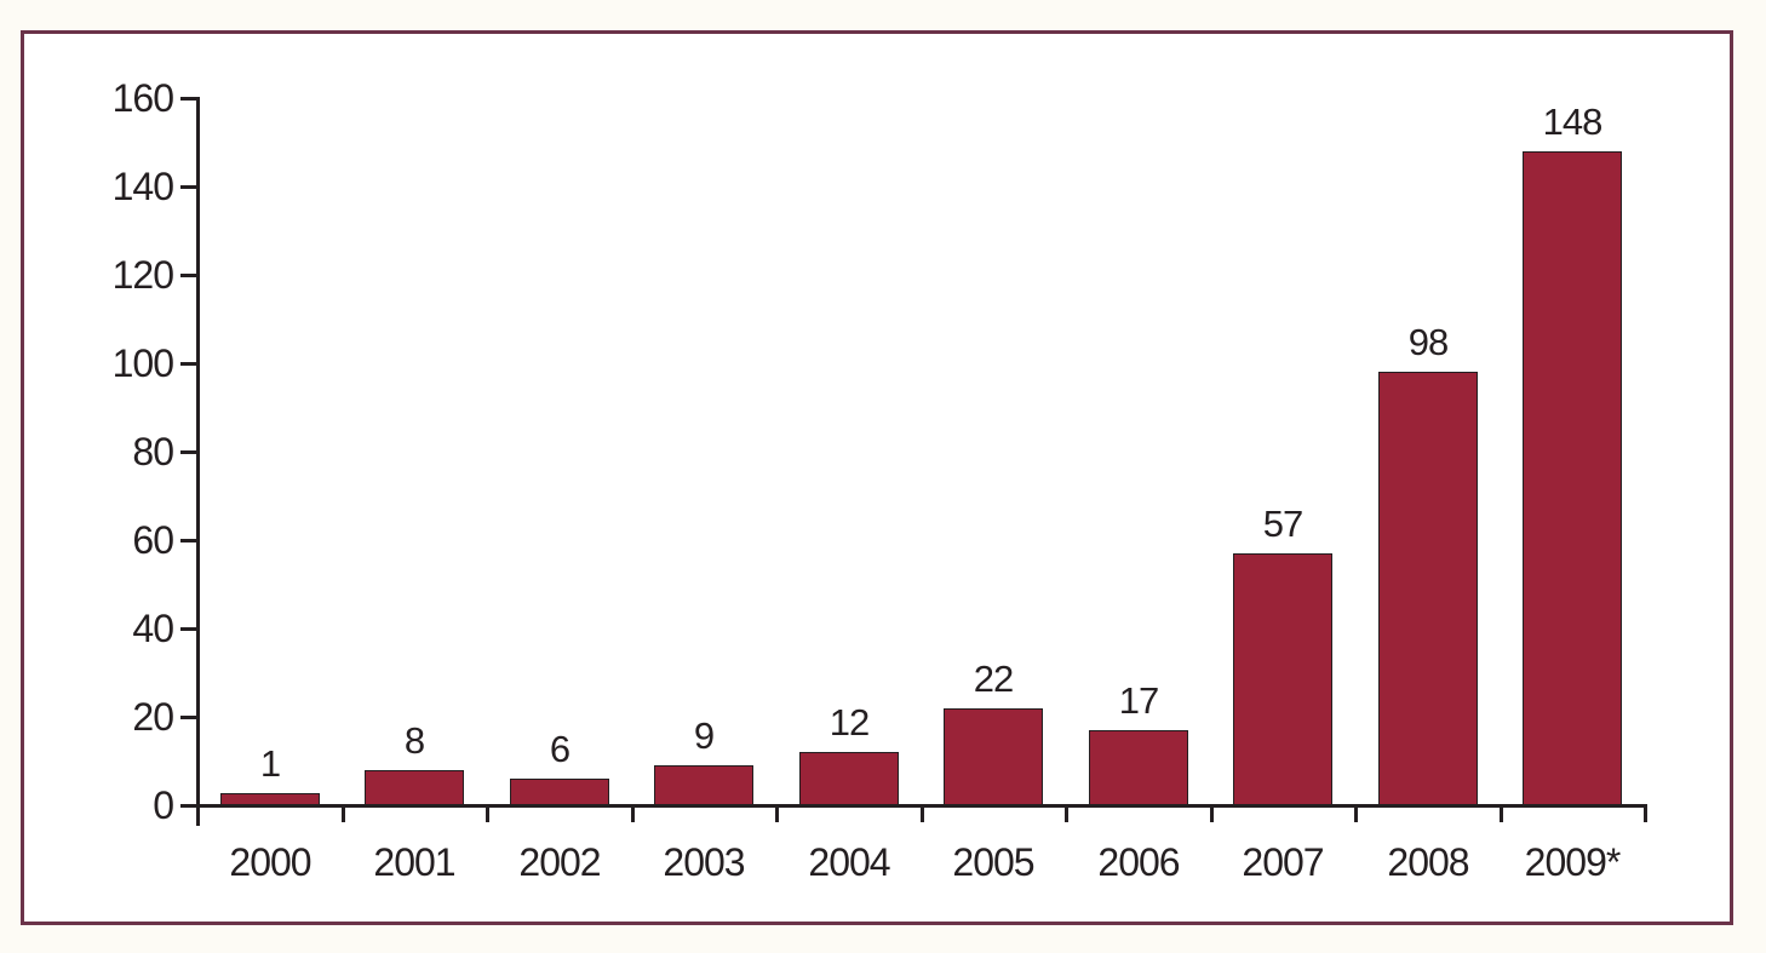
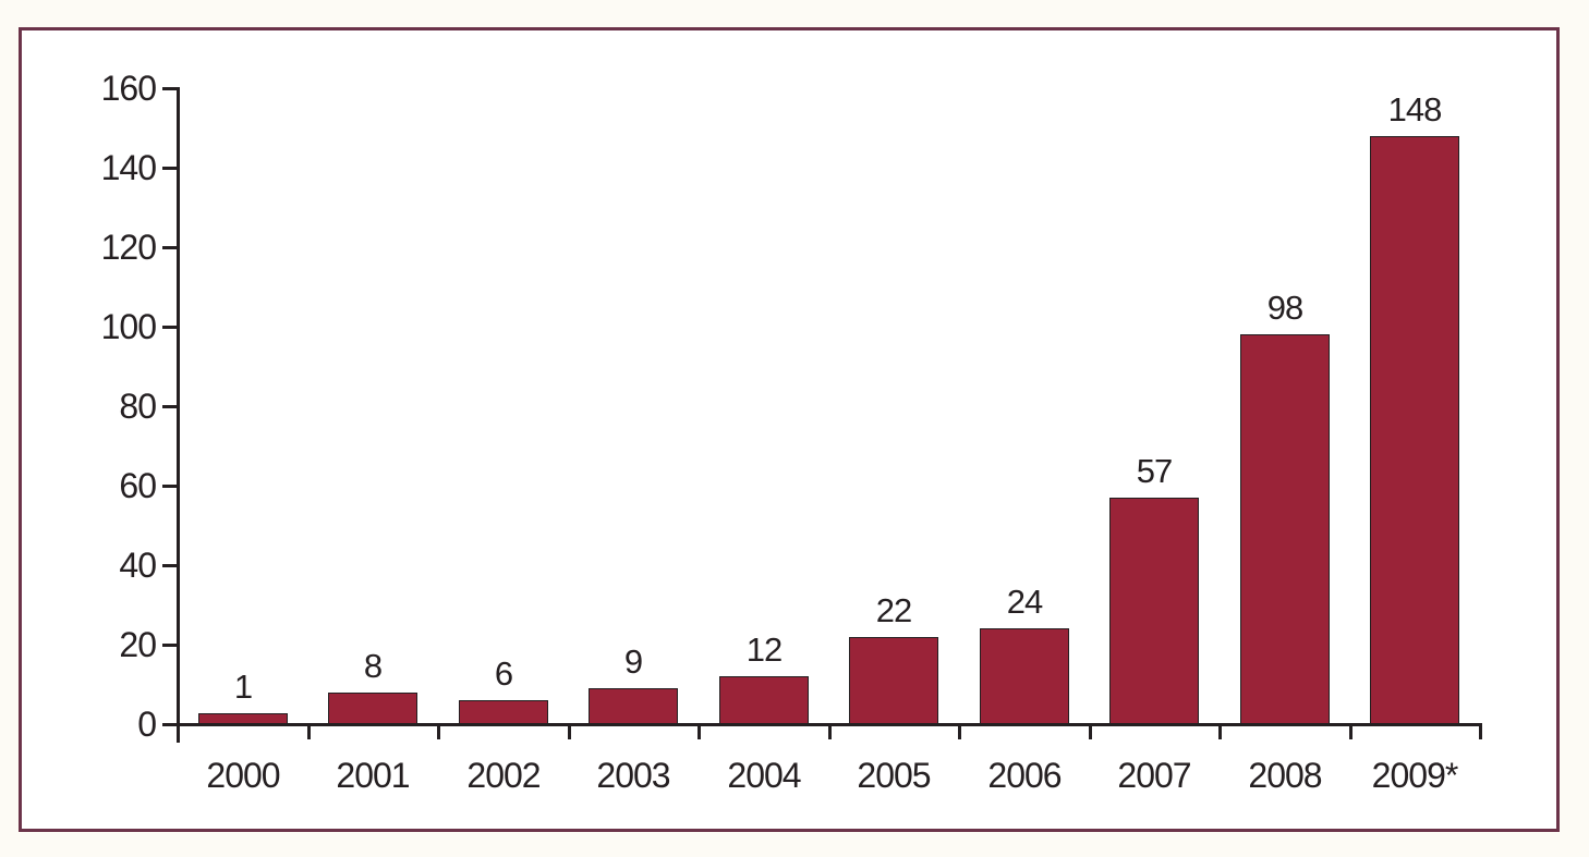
2006: 17 -> 24
